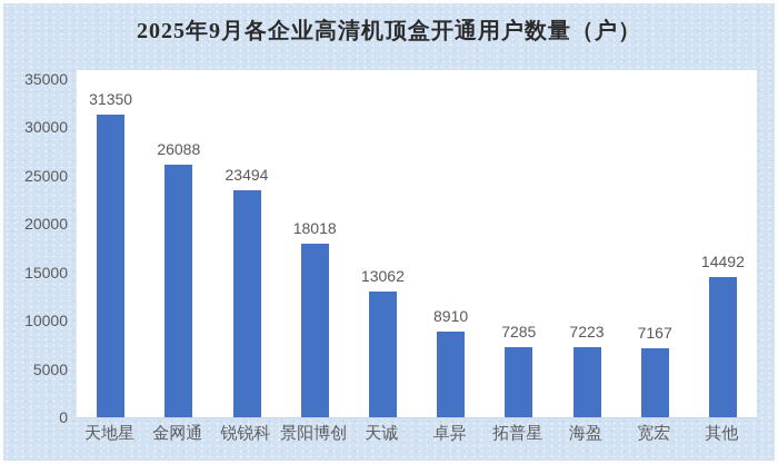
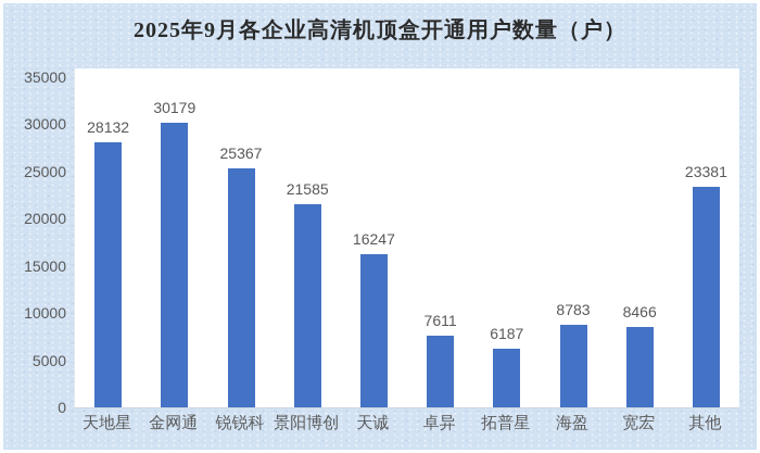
天地星: 31350 -> 28132
金网通: 26088 -> 30179
锐锐科: 23494 -> 25367
景阳博创: 18018 -> 21585
天诚: 13062 -> 16247
卓异: 8910 -> 7611
拓普星: 7285 -> 6187
海盈: 7223 -> 8783
宽宏: 7167 -> 8466
其他: 14492 -> 23381
